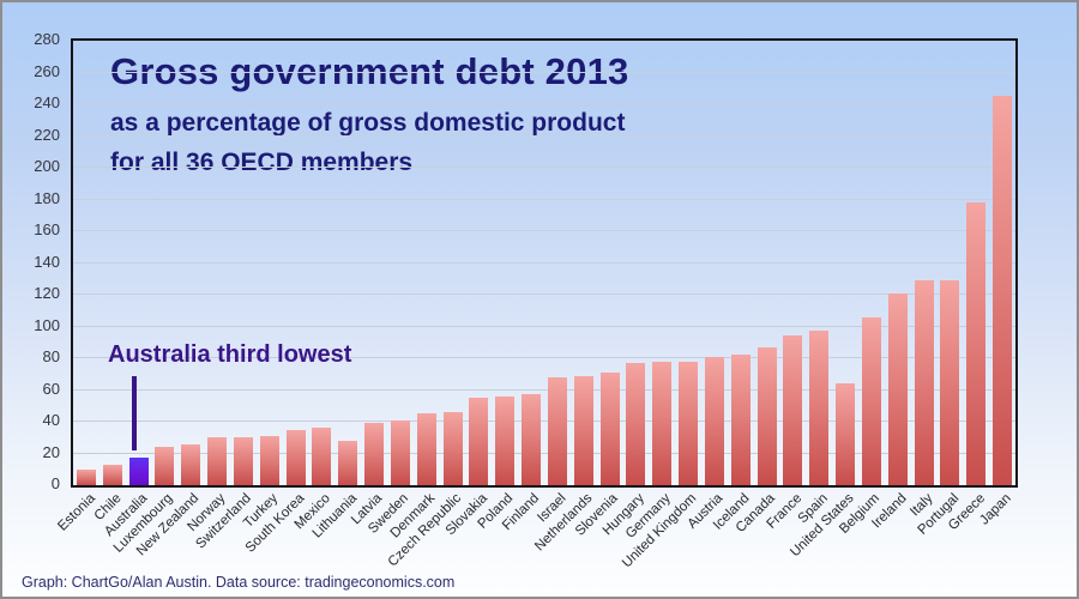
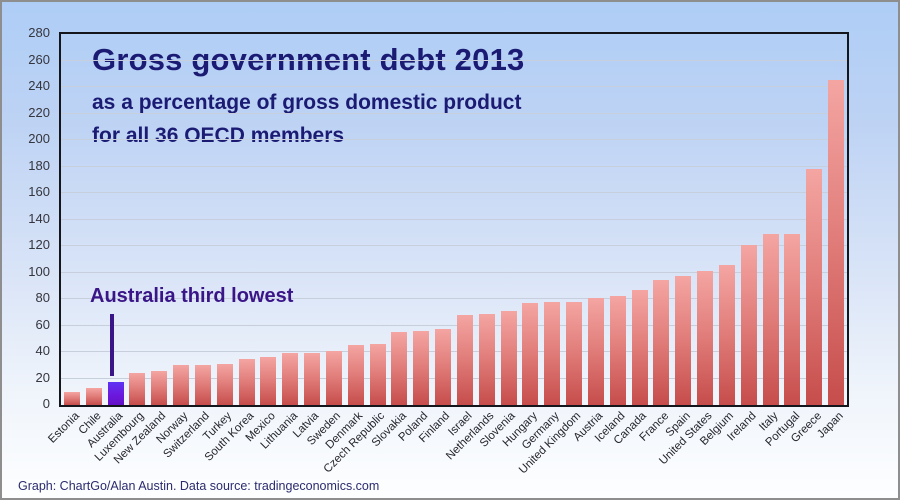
Lithuania: 28 -> 39
United States: 64 -> 101
